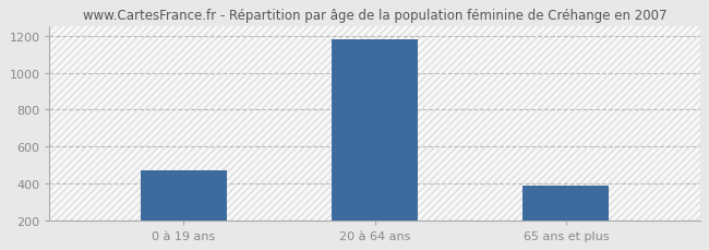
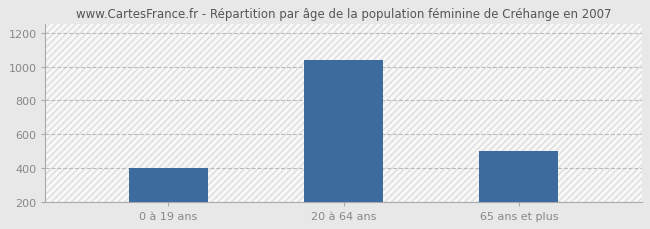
0 à 19 ans: 470 -> 400
20 à 64 ans: 1180 -> 1040
65 ans et plus: 380 -> 500
